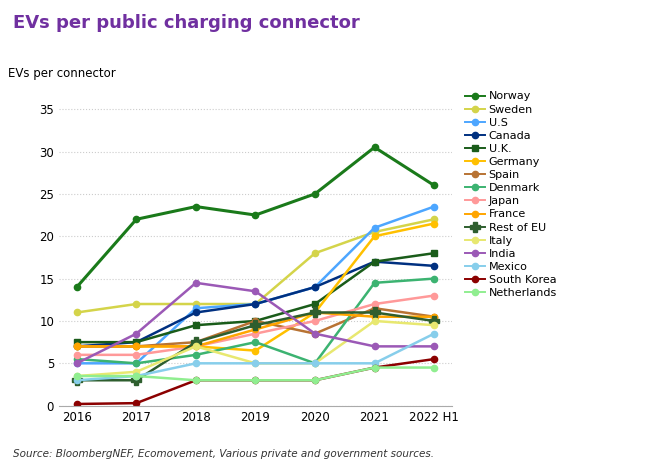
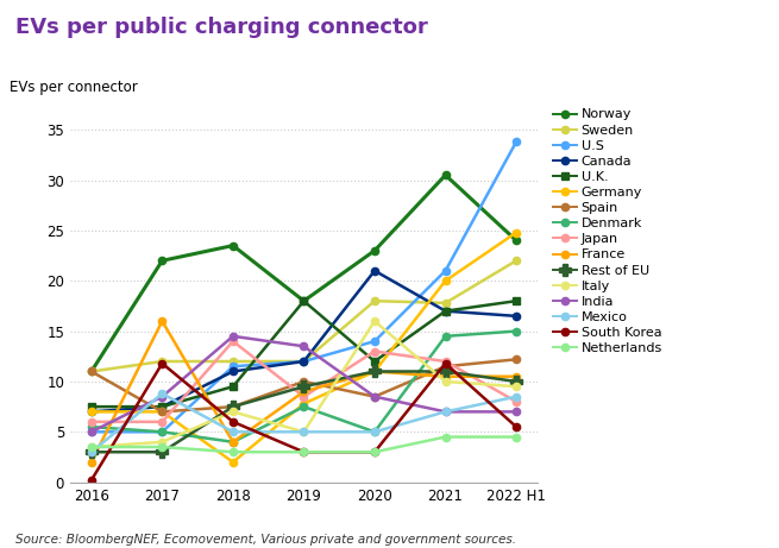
Norway/2016: 14.0 -> 11.0
Spain/2016: 7.0 -> 11.0
France/2016: 7.0 -> 2.0
France/2017: 7.0 -> 16.0
Mexico/2017: 3.5 -> 8.8
South Korea/2017: 0.3 -> 11.8
Germany/2018: 7.0 -> 2.0
Denmark/2018: 6.0 -> 4.0
Japan/2018: 7.0 -> 14.0
France/2018: 7.0 -> 4.0
South Korea/2018: 3.0 -> 6.0
Norway/2019: 22.5 -> 18.0
U.K./2019: 10.0 -> 18.0
Germany/2019: 6.5 -> 7.8
Norway/2020: 25.0 -> 23.0
Canada/2020: 14.0 -> 21.0
Japan/2020: 10.0 -> 13.0
Italy/2020: 5.0 -> 16.0
Sweden/2021: 20.5 -> 17.8
Mexico/2021: 5.0 -> 7.0
South Korea/2021: 4.5 -> 11.8
Norway/2022 H1: 26.0 -> 24.0
U.S/2022 H1: 23.5 -> 33.8
Germany/2022 H1: 21.5 -> 24.8
Spain/2022 H1: 10.5 -> 12.2
Japan/2022 H1: 13.0 -> 8.0
